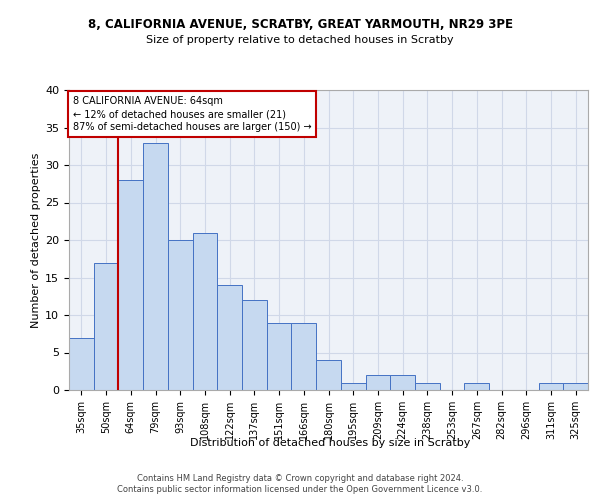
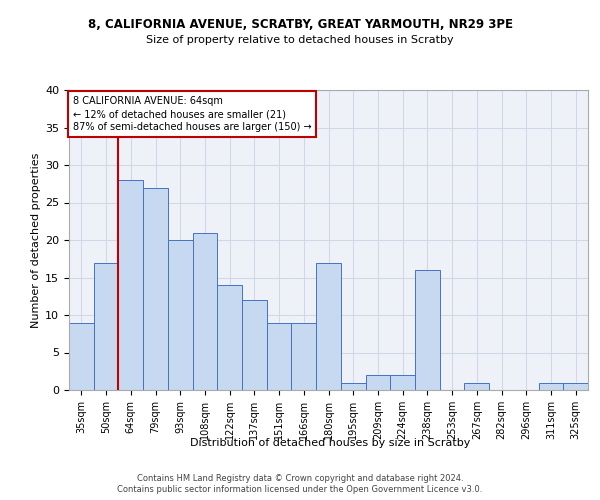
35sqm: 7 -> 9
79sqm: 33 -> 27
180sqm: 4 -> 17
238sqm: 1 -> 16
